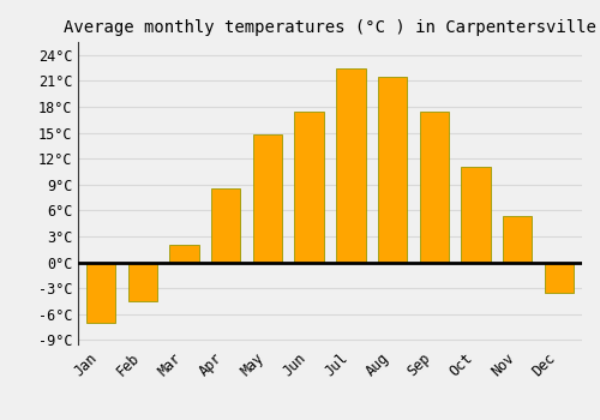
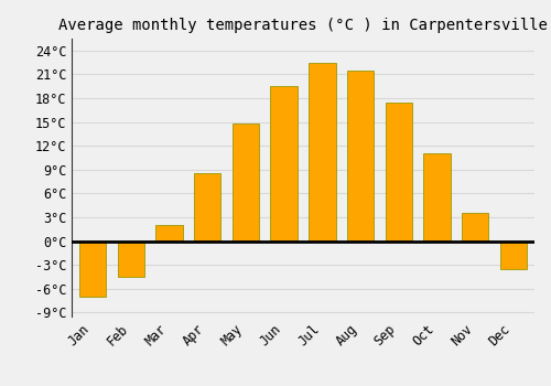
Jun: 17.4°C -> 19.5°C
Nov: 5.4°C -> 3.5°C
